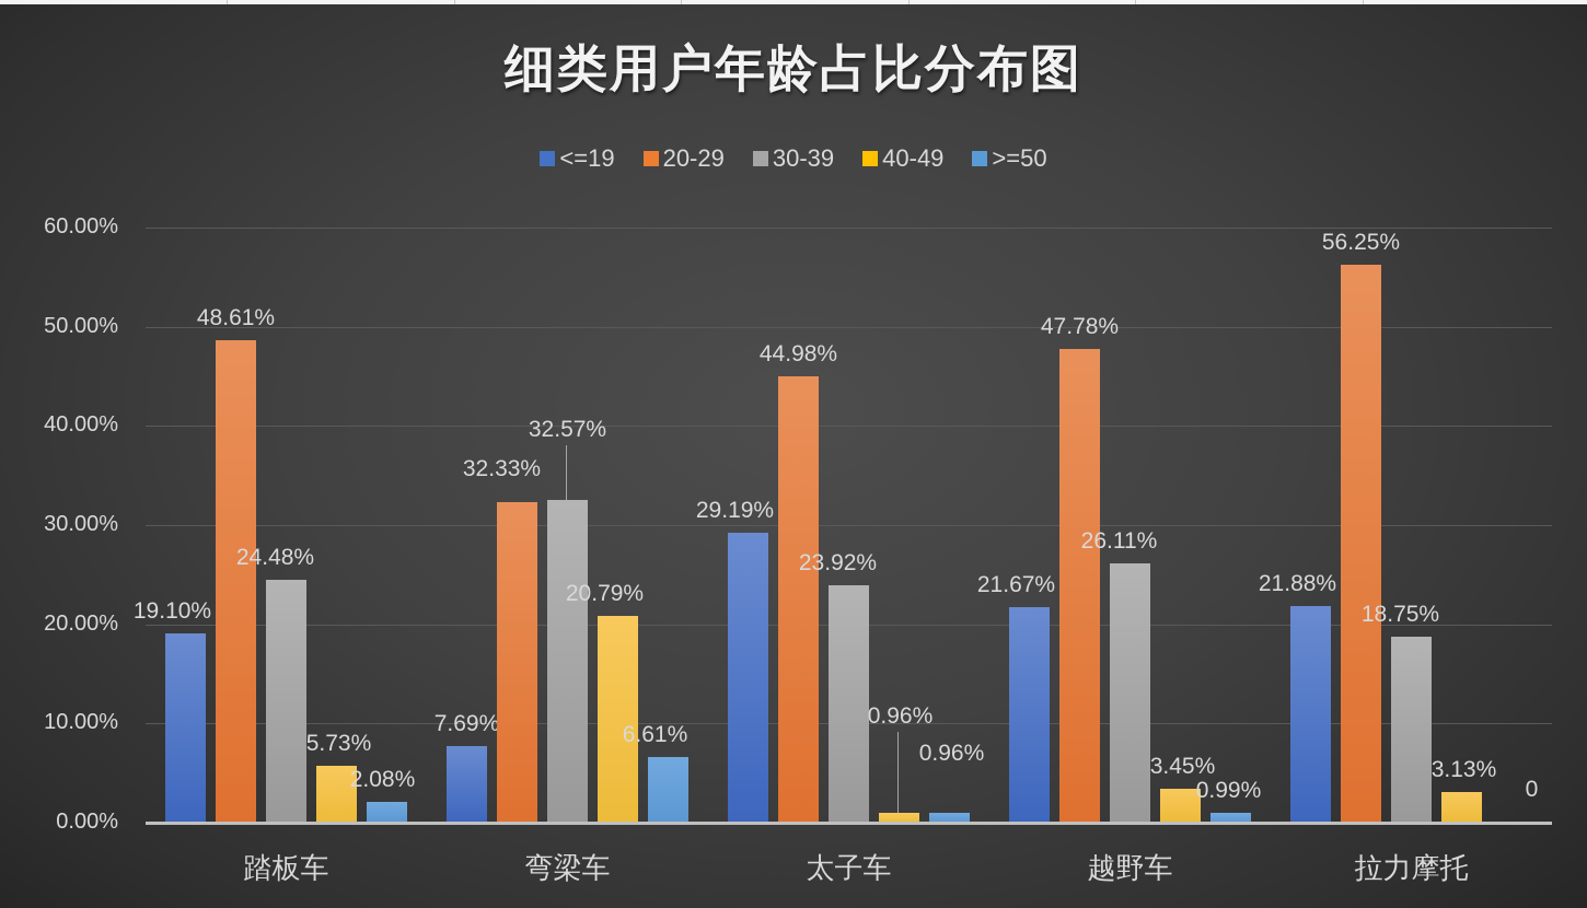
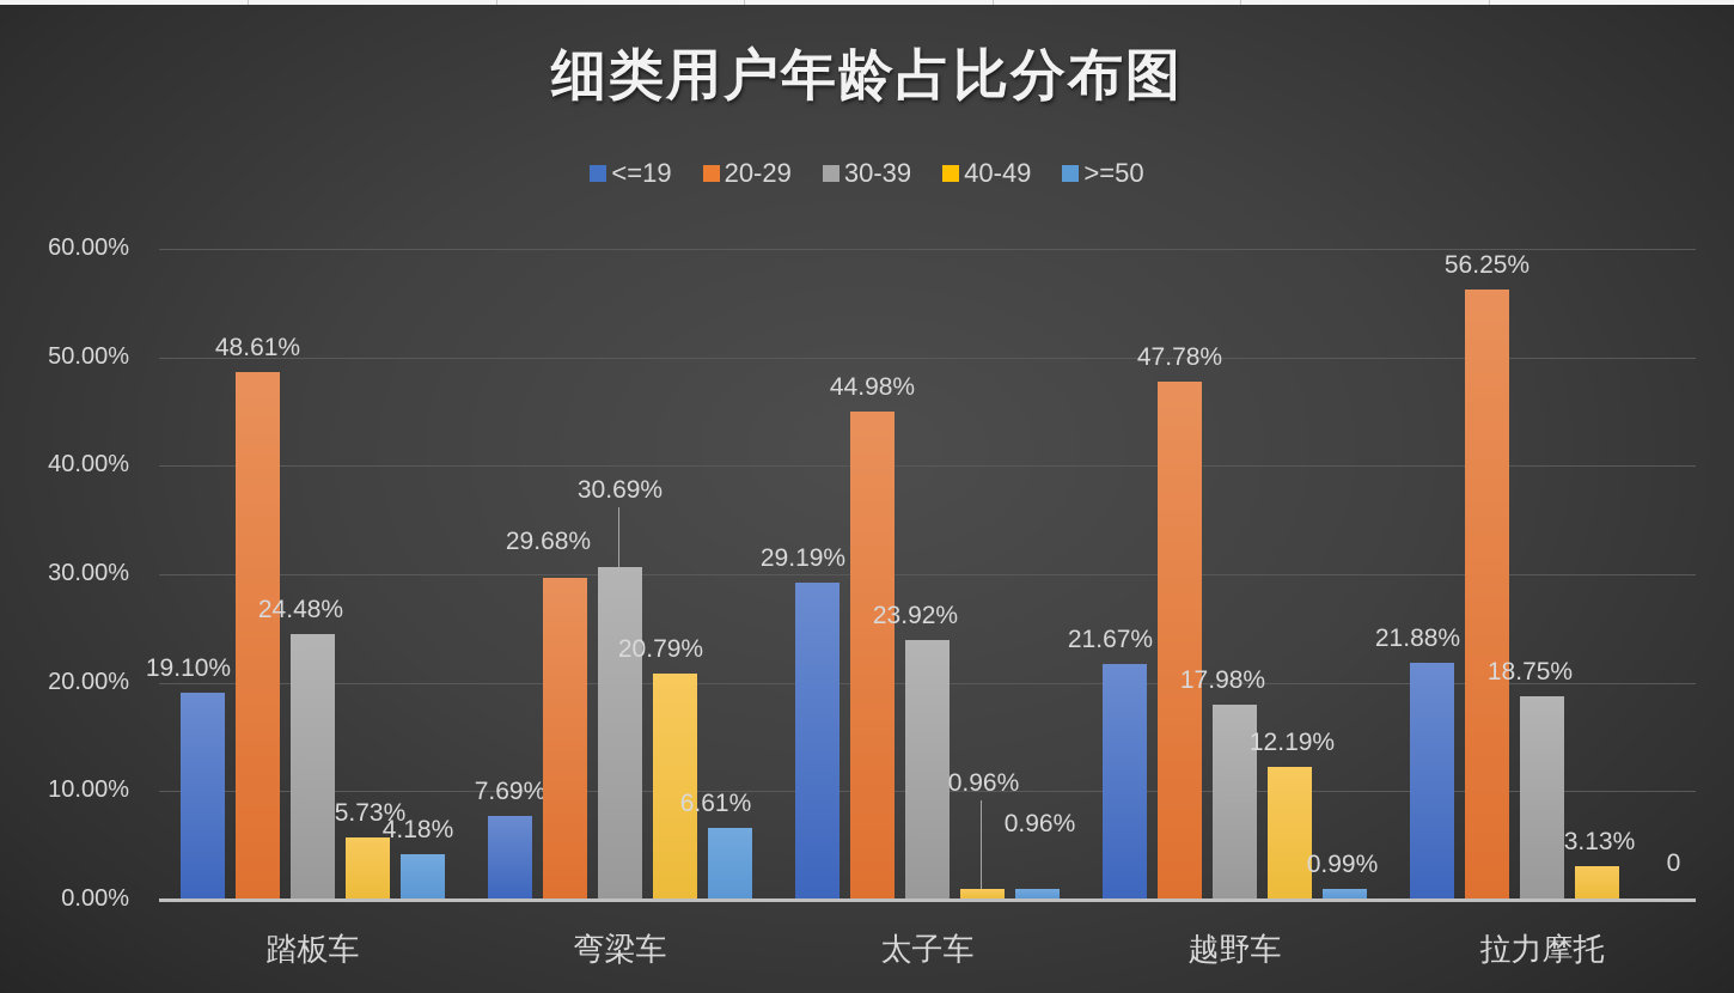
>=50/踏板车: 2.08% -> 4.18%
20-29/弯梁车: 32.33% -> 29.68%
30-39/弯梁车: 32.57% -> 30.69%
30-39/越野车: 26.11% -> 17.98%
40-49/越野车: 3.45% -> 12.19%
